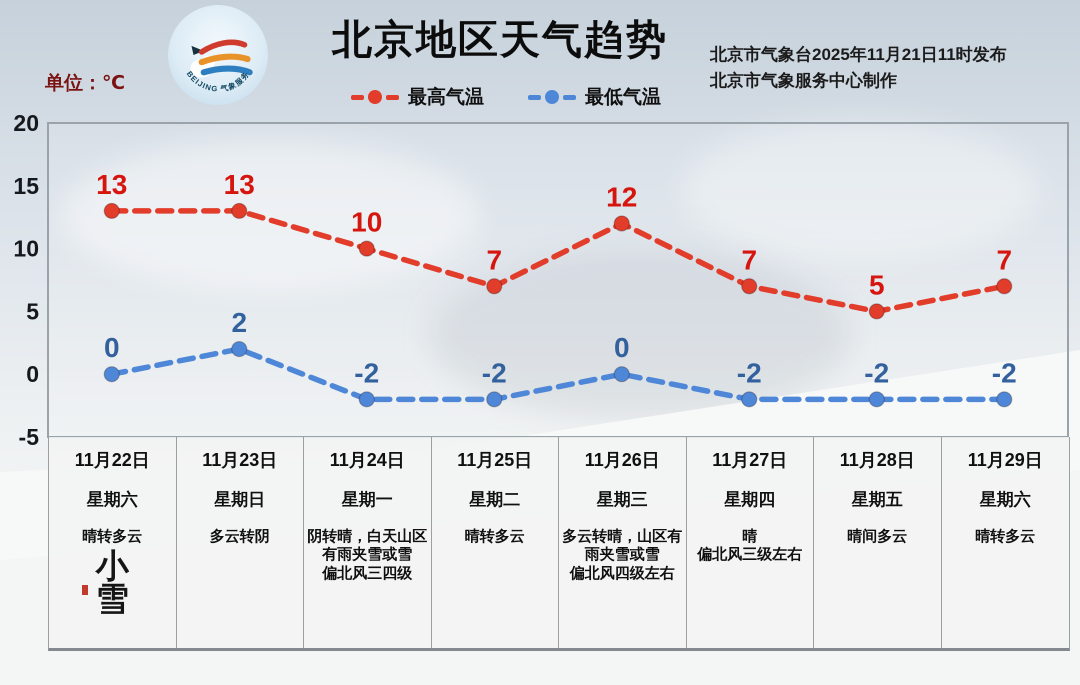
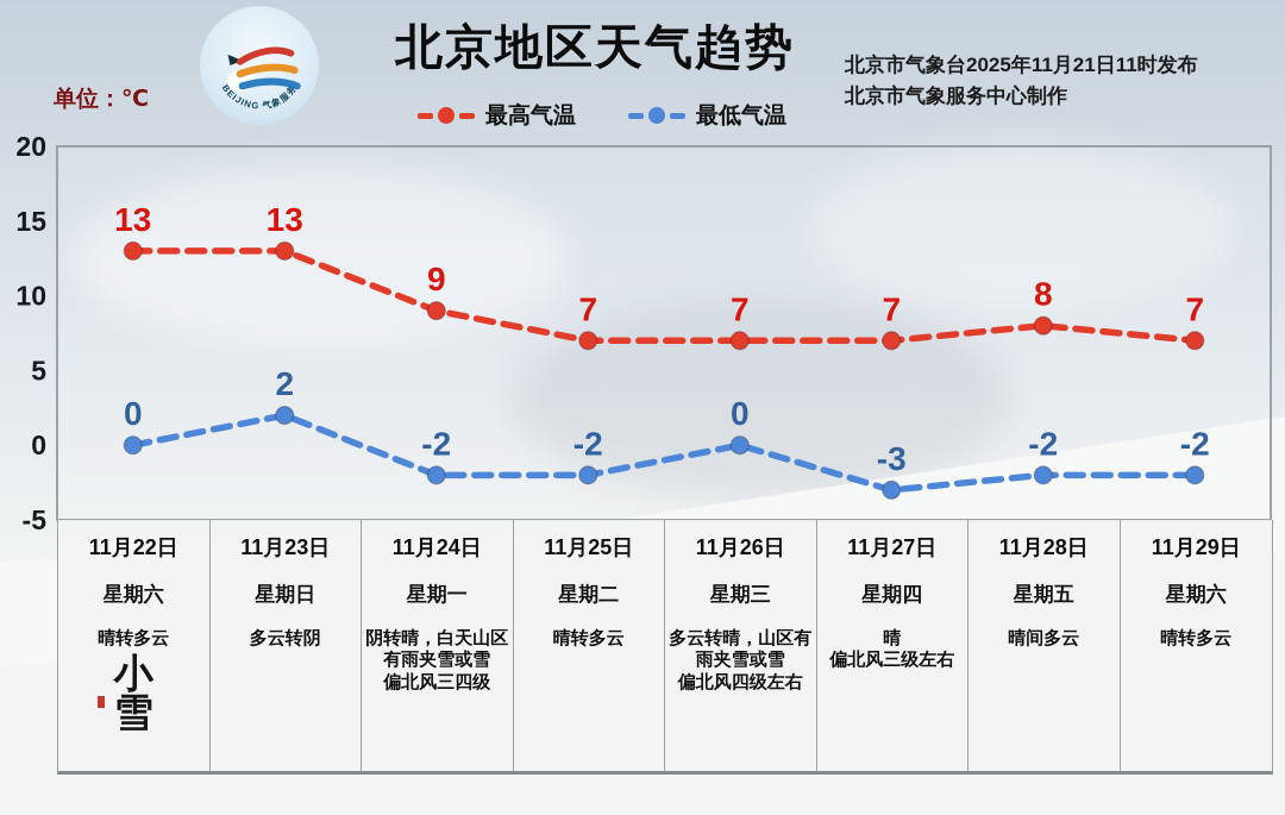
最高气温/11月24日: 10 -> 9
最高气温/11月26日: 12 -> 7
最低气温/11月27日: -2 -> -3
最高气温/11月28日: 5 -> 8
